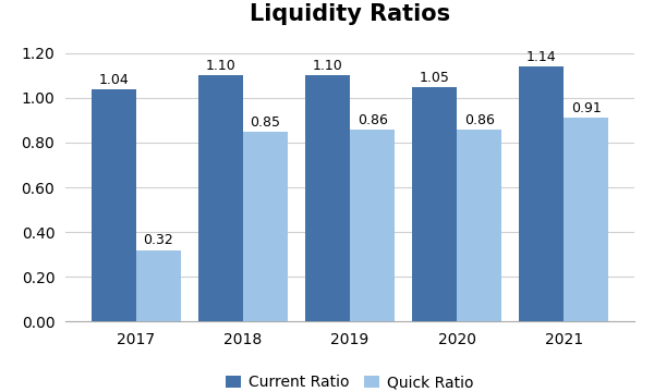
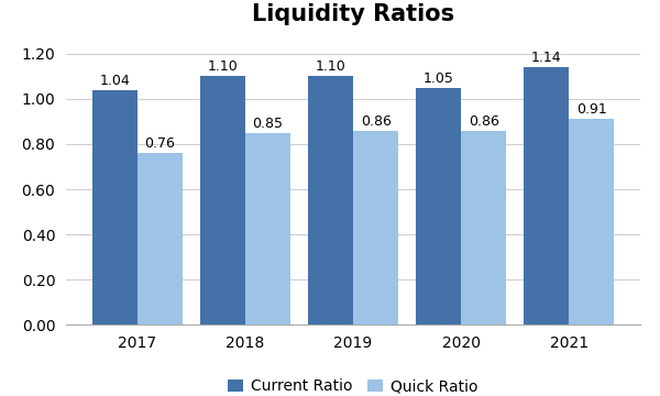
Quick Ratio/2017: 0.32 -> 0.76
